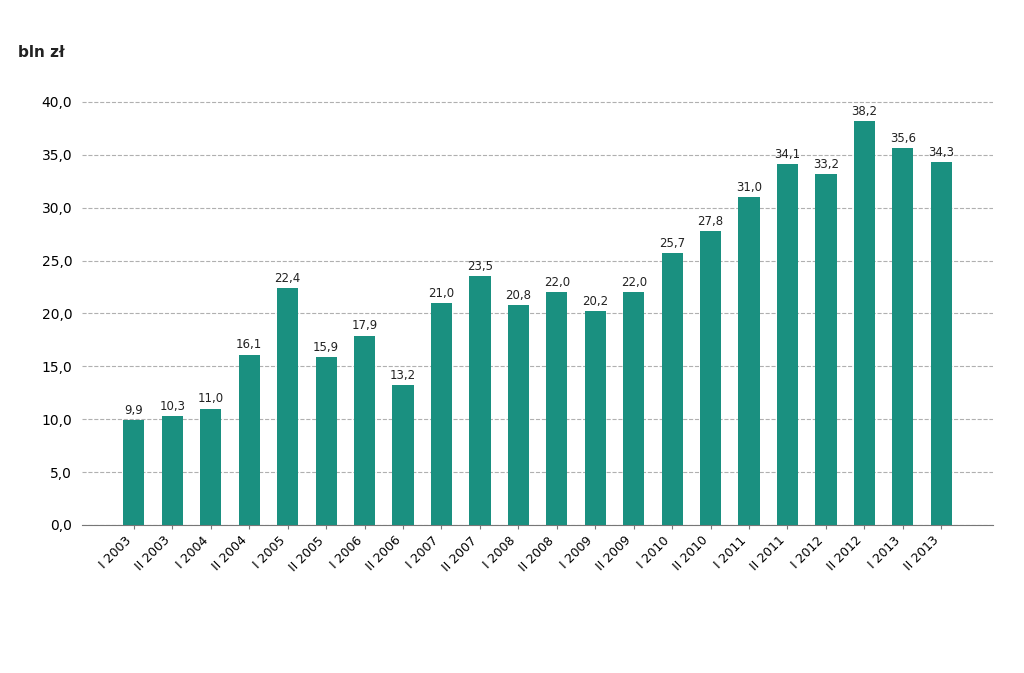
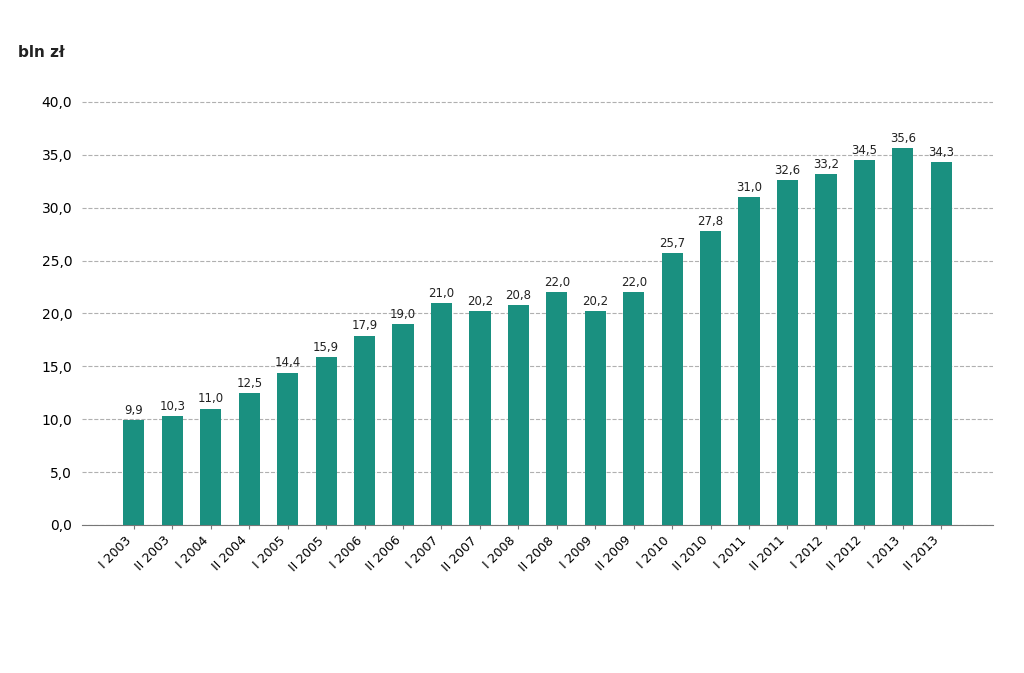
II 2004: 16,1 -> 12,5
I 2005: 22,4 -> 14,4
II 2006: 13,2 -> 19,0
II 2007: 23,5 -> 20,2
II 2011: 34,1 -> 32,6
II 2012: 38,2 -> 34,5
